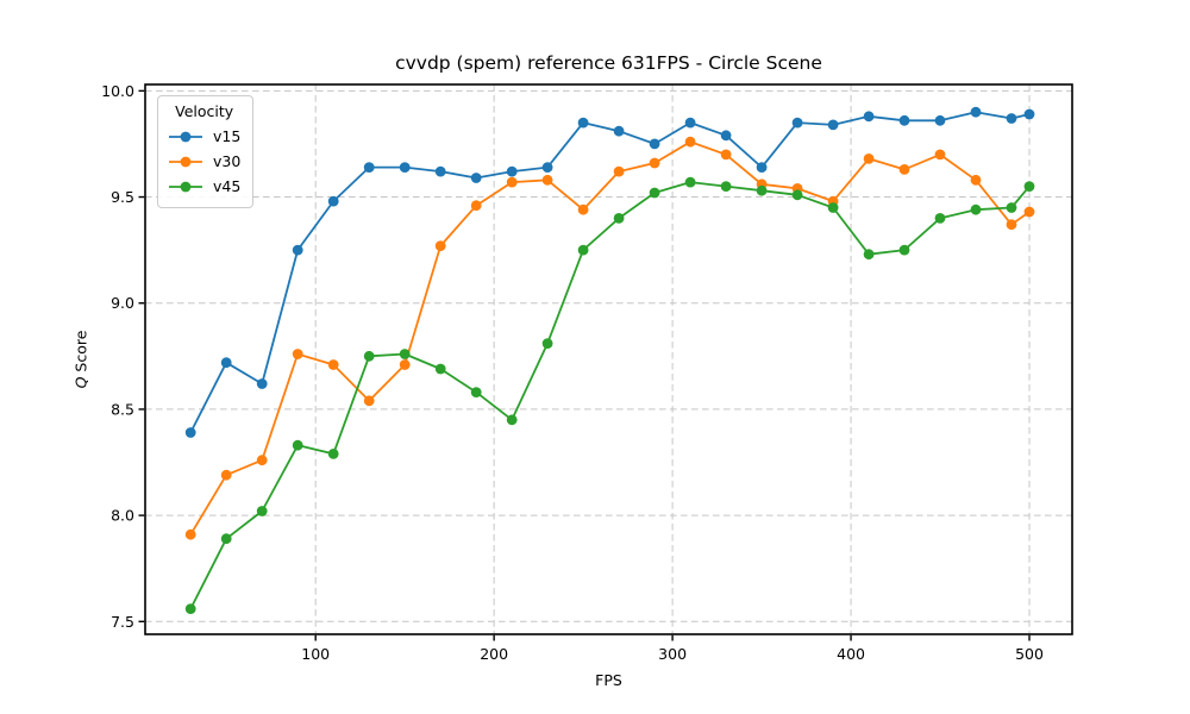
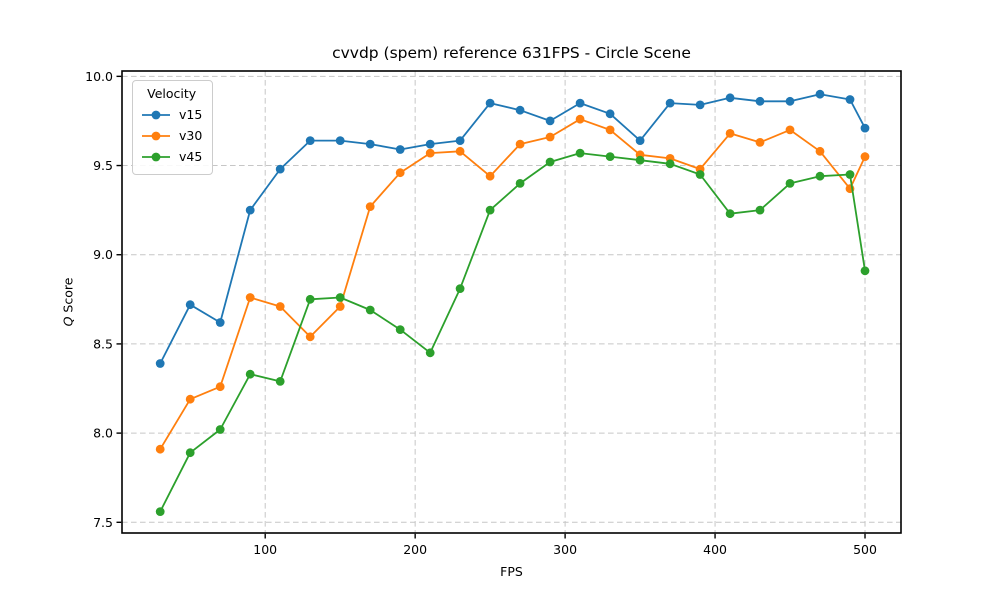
v15/500: 9.89 -> 9.71
v30/500: 9.43 -> 9.55
v45/500: 9.55 -> 8.91
